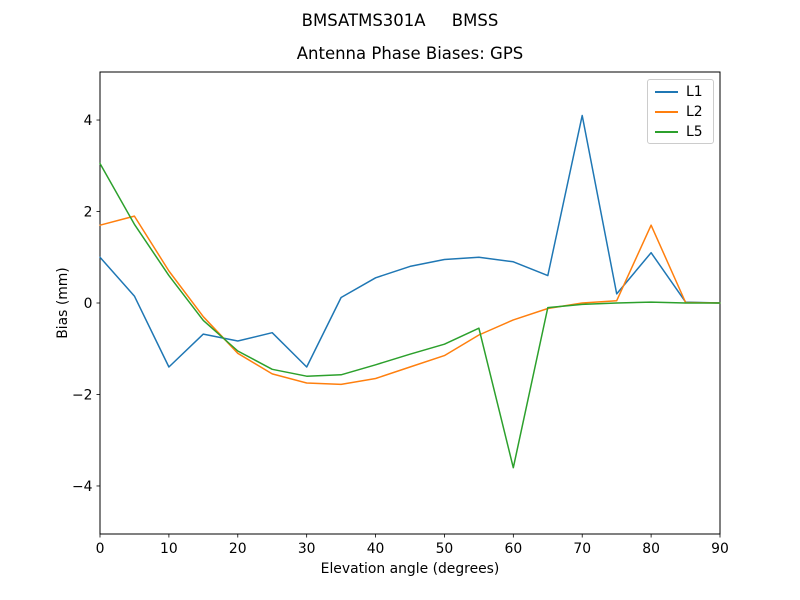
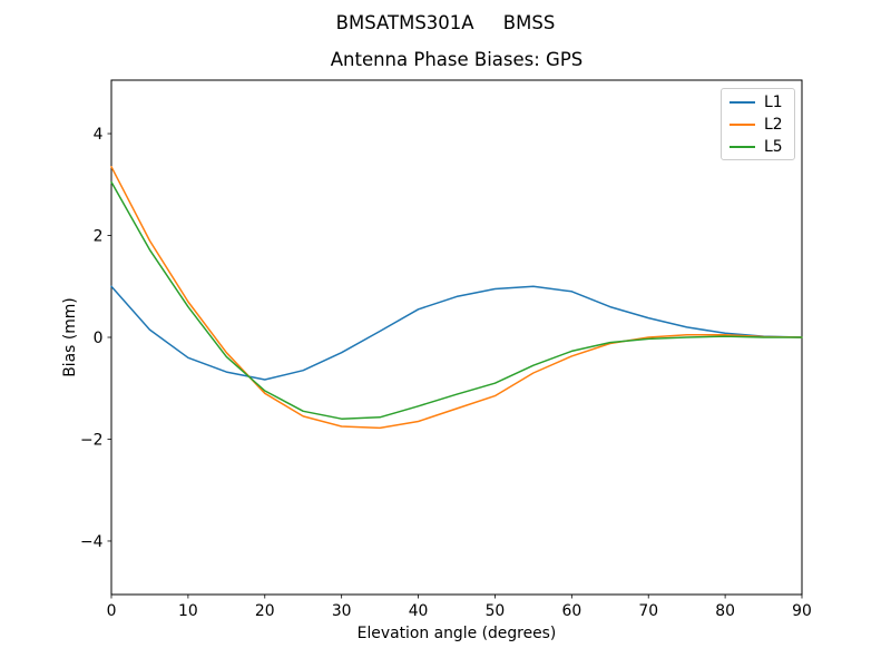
L2/0: 1.7 -> 3.4
L1/10: -1.4 -> -0.4
L1/30: -1.4 -> -0.3
L5/60: -3.6 -> -0.3
L1/70: 4.1 -> 0.4
L1/80: 1.1 -> 0.1
L2/80: 1.7 -> 0.1
